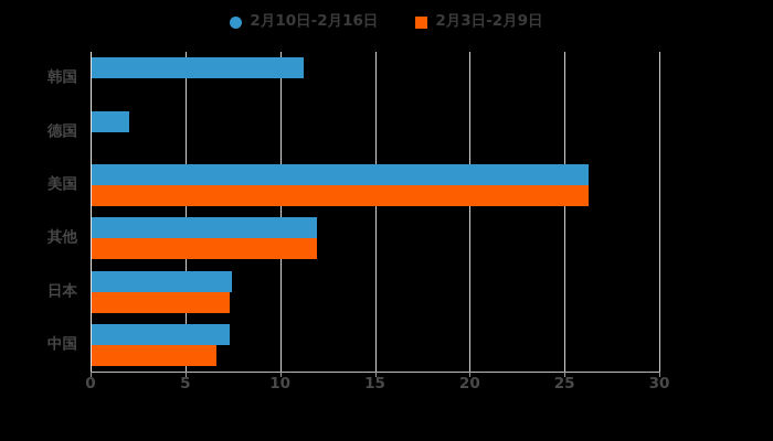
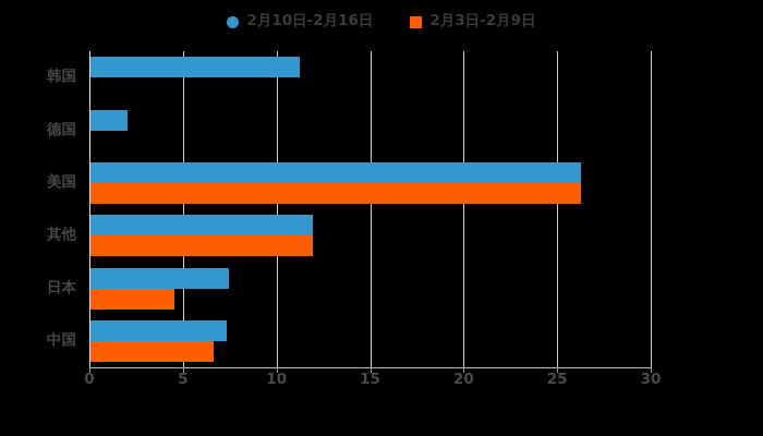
2月3日-2月9日/日本: 7.3 -> 4.5
